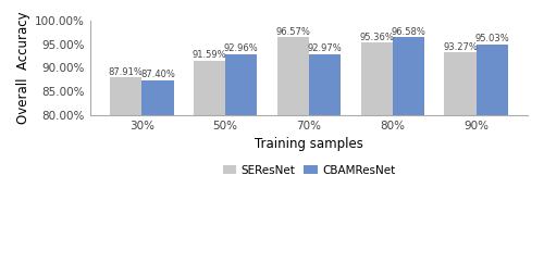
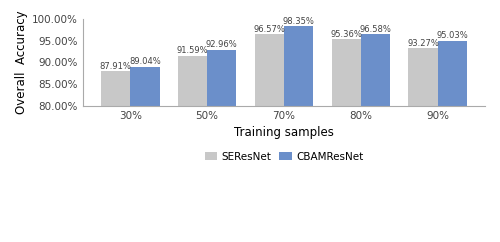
CBAMResNet/30%: 87.40% -> 89.04%
CBAMResNet/70%: 92.97% -> 98.35%
